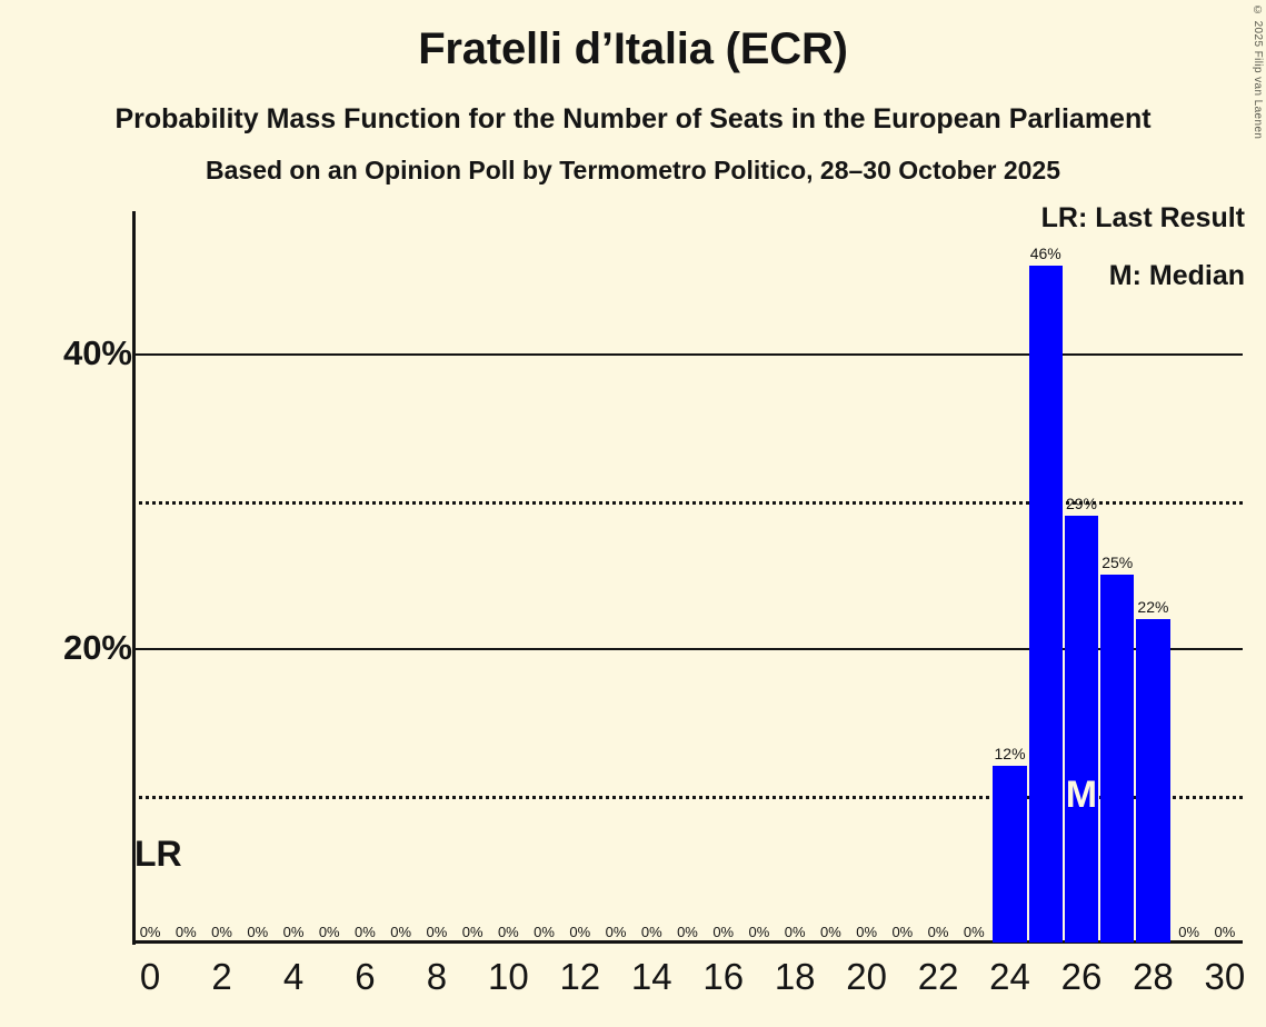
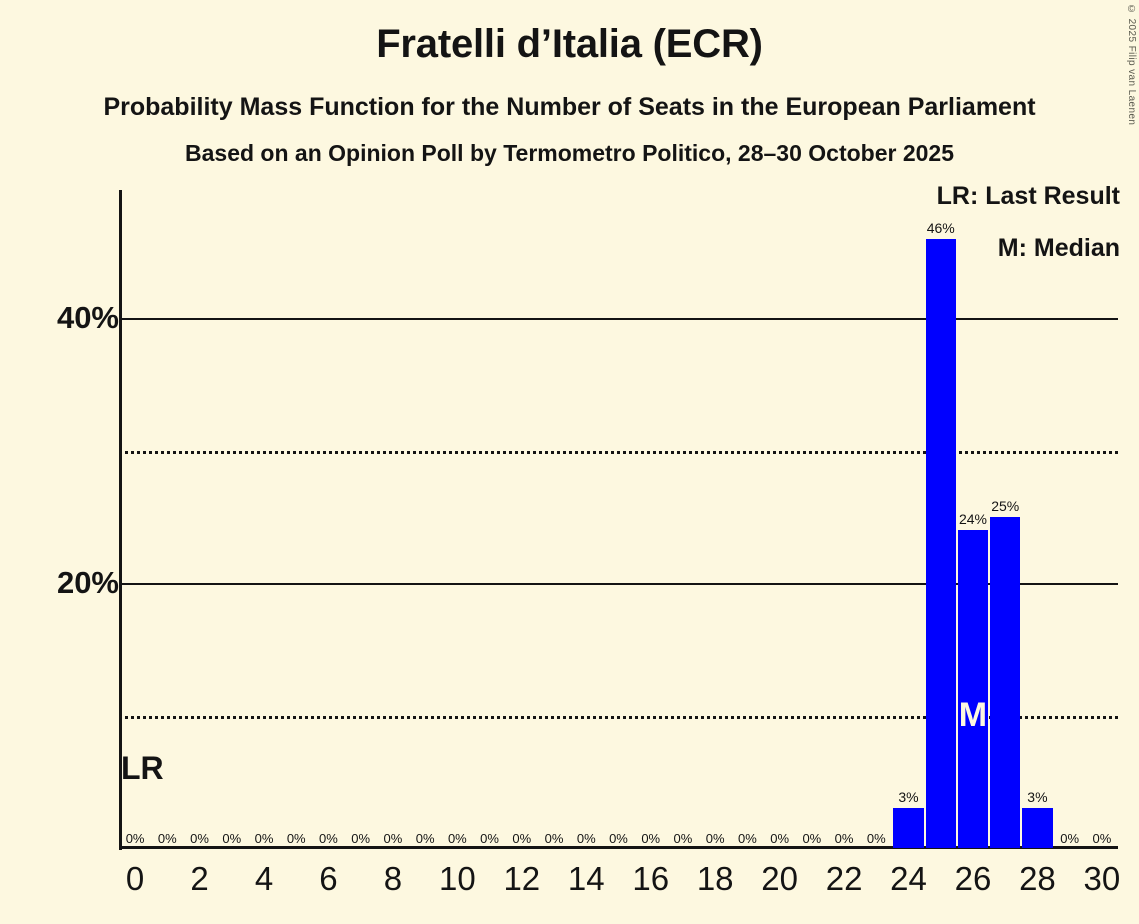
24: 12% -> 3%
26: 29% -> 24%
28: 22% -> 3%
